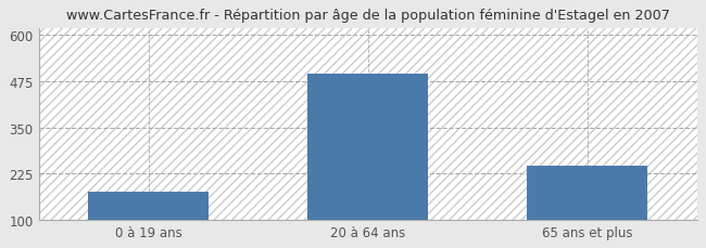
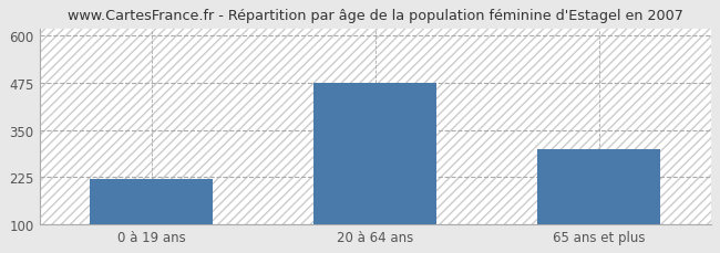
0 à 19 ans: 175 -> 220
20 à 64 ans: 495 -> 475
65 ans et plus: 245 -> 300
